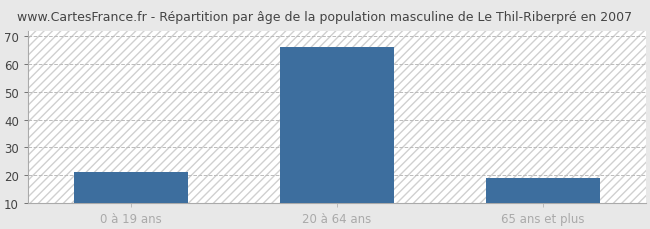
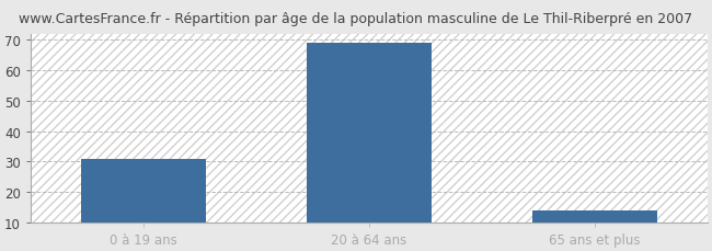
0 à 19 ans: 21 -> 31
20 à 64 ans: 66 -> 69
65 ans et plus: 19 -> 14
